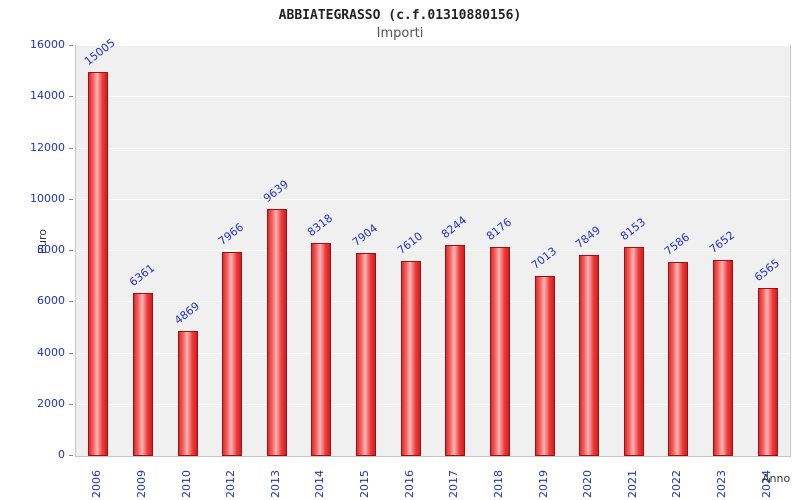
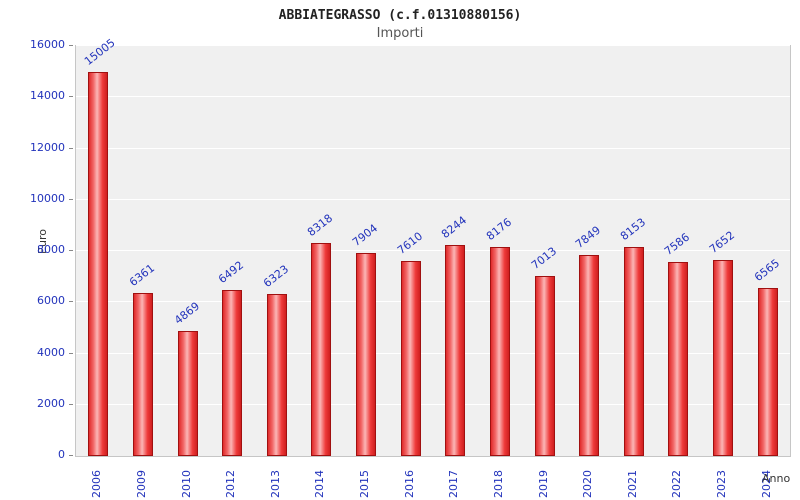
2012: 7966 -> 6492
2013: 9639 -> 6323
